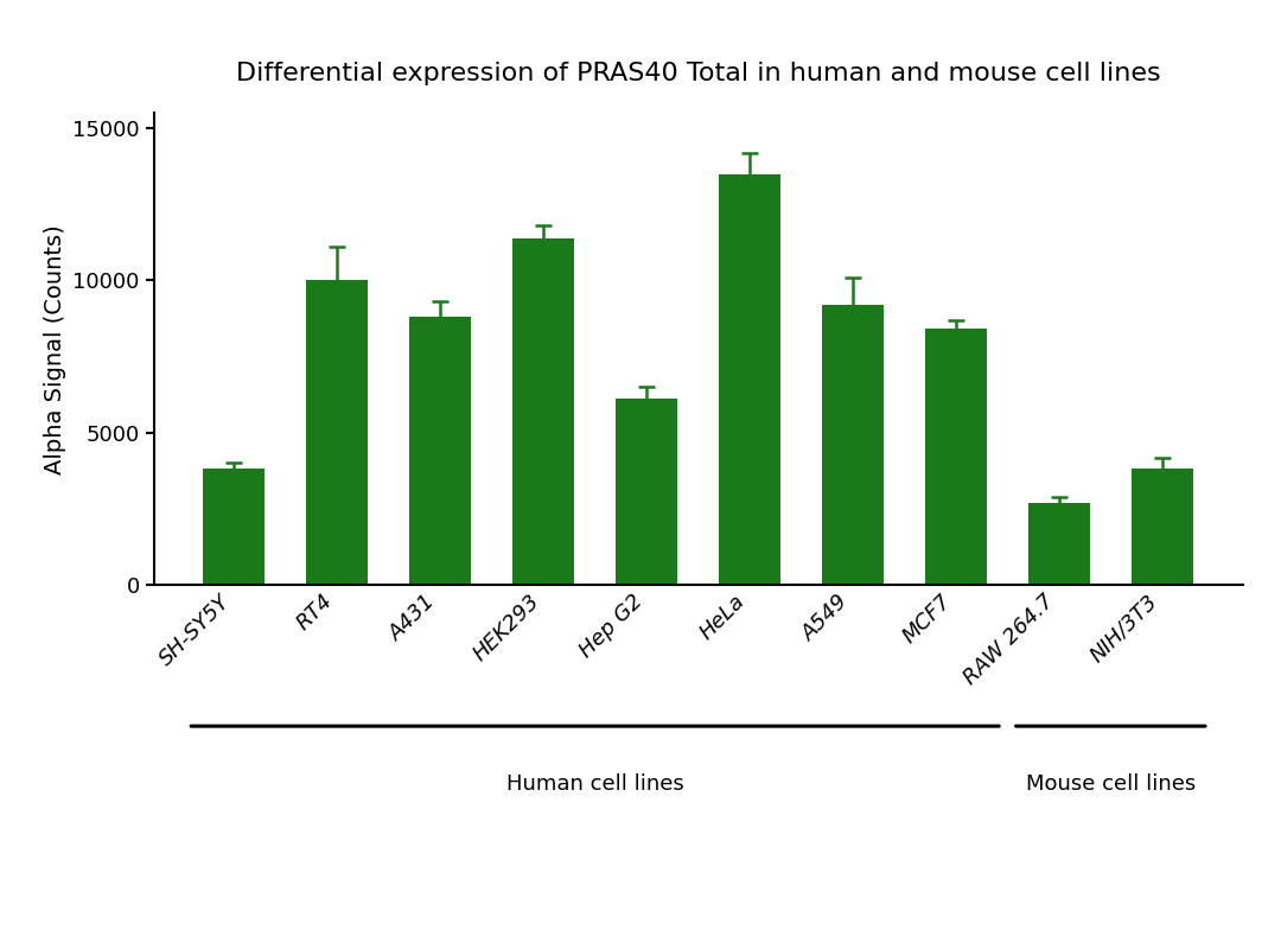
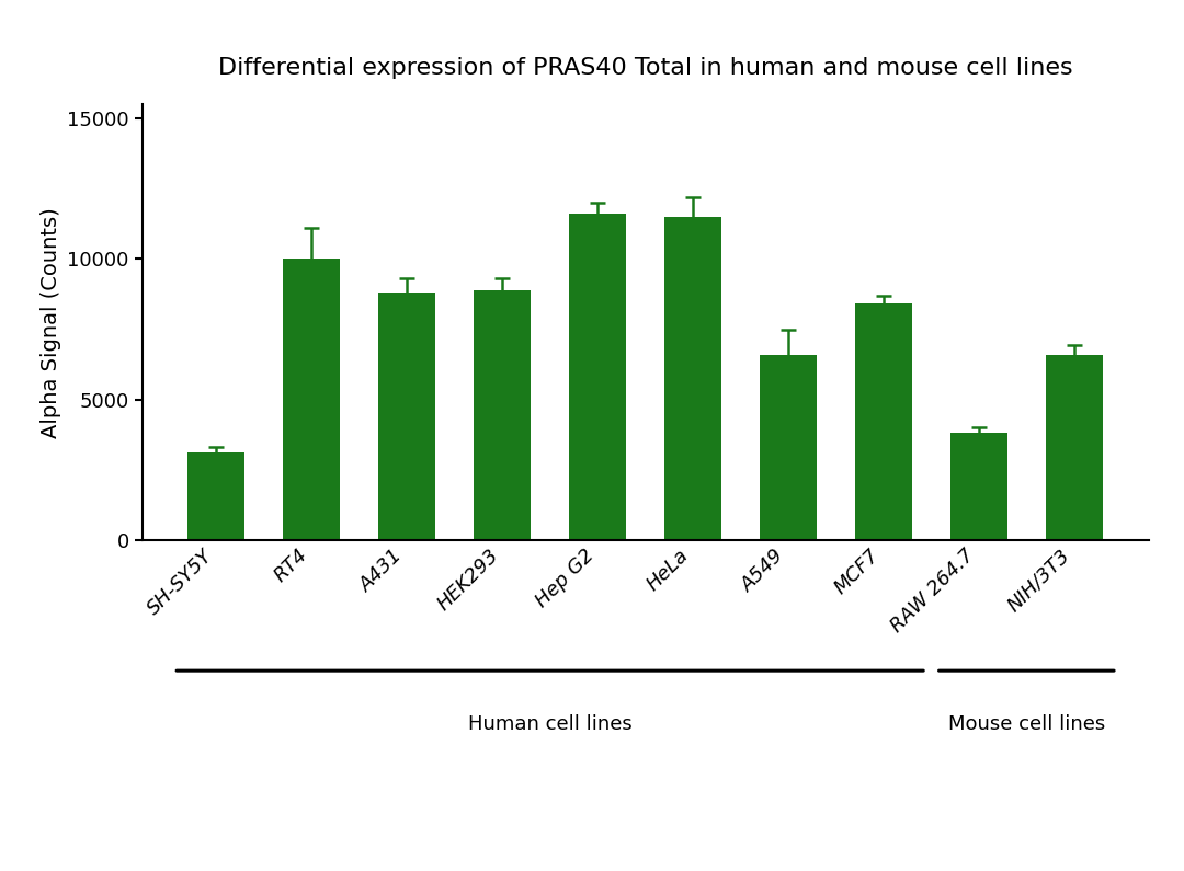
SH-SY5Y: 3800 -> 3100
HEK293: 11400 -> 8900
Hep G2: 6100 -> 11600
HeLa: 13500 -> 11500
A549: 9200 -> 6600
RAW 264.7: 2700 -> 3800
NIH/3T3: 3800 -> 6600
